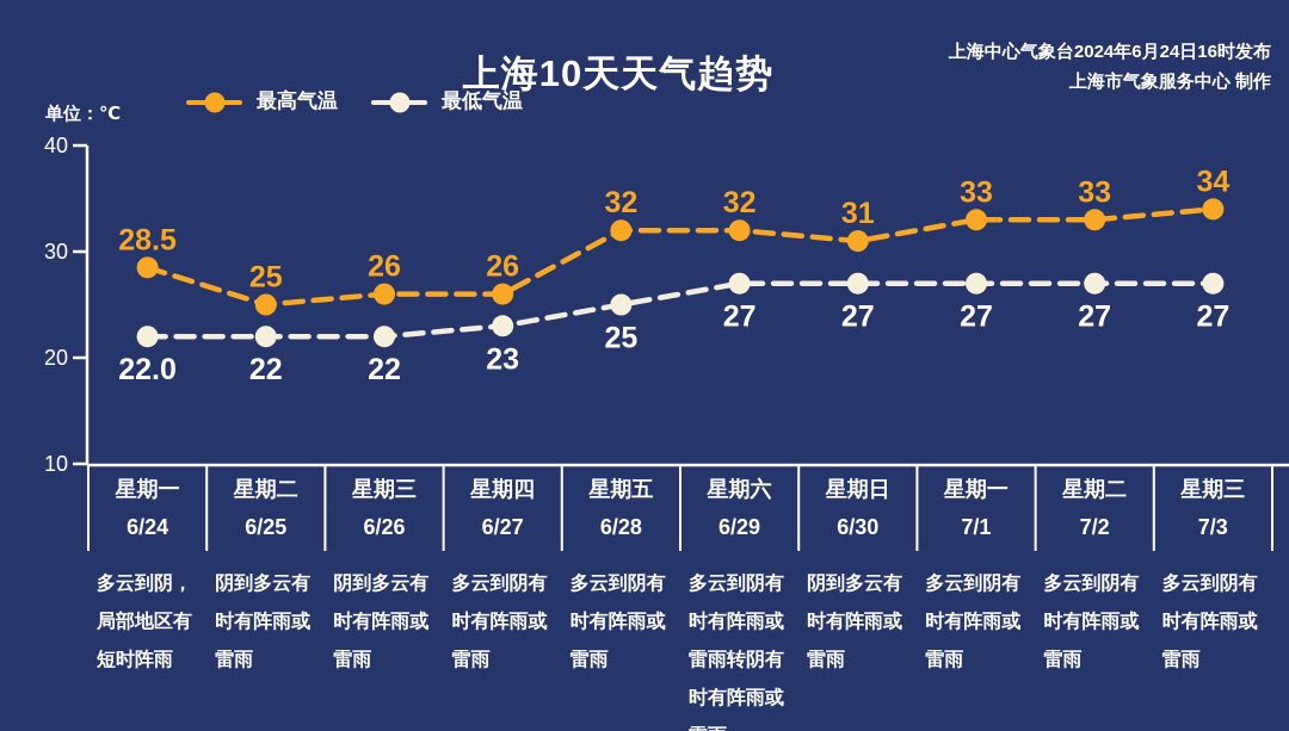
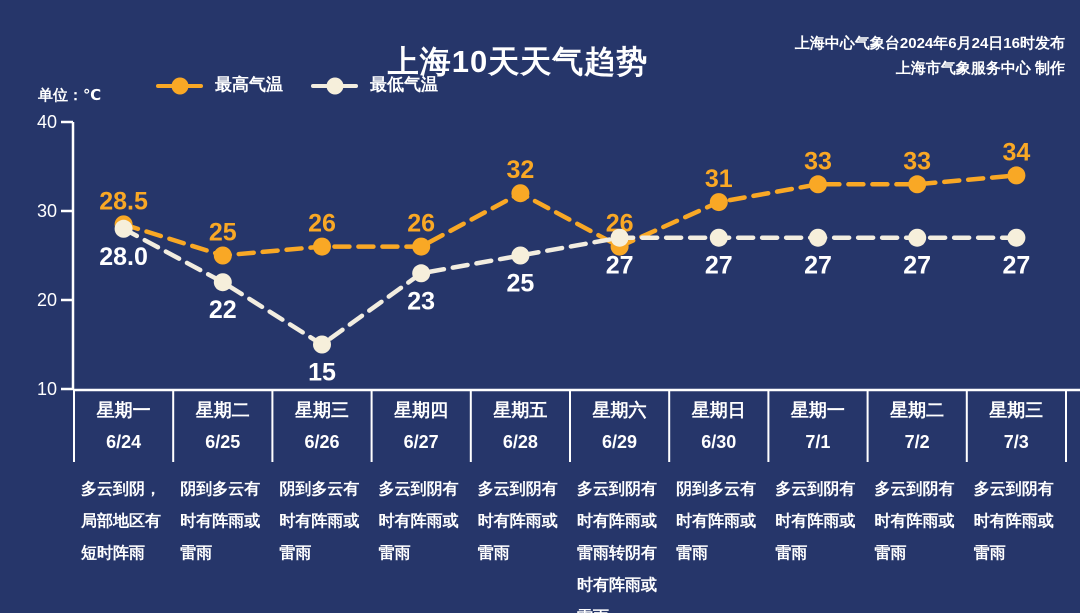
最低气温/6/24: 22.0 -> 28.0
最低气温/6/26: 22 -> 15
最高气温/6/29: 32 -> 26
